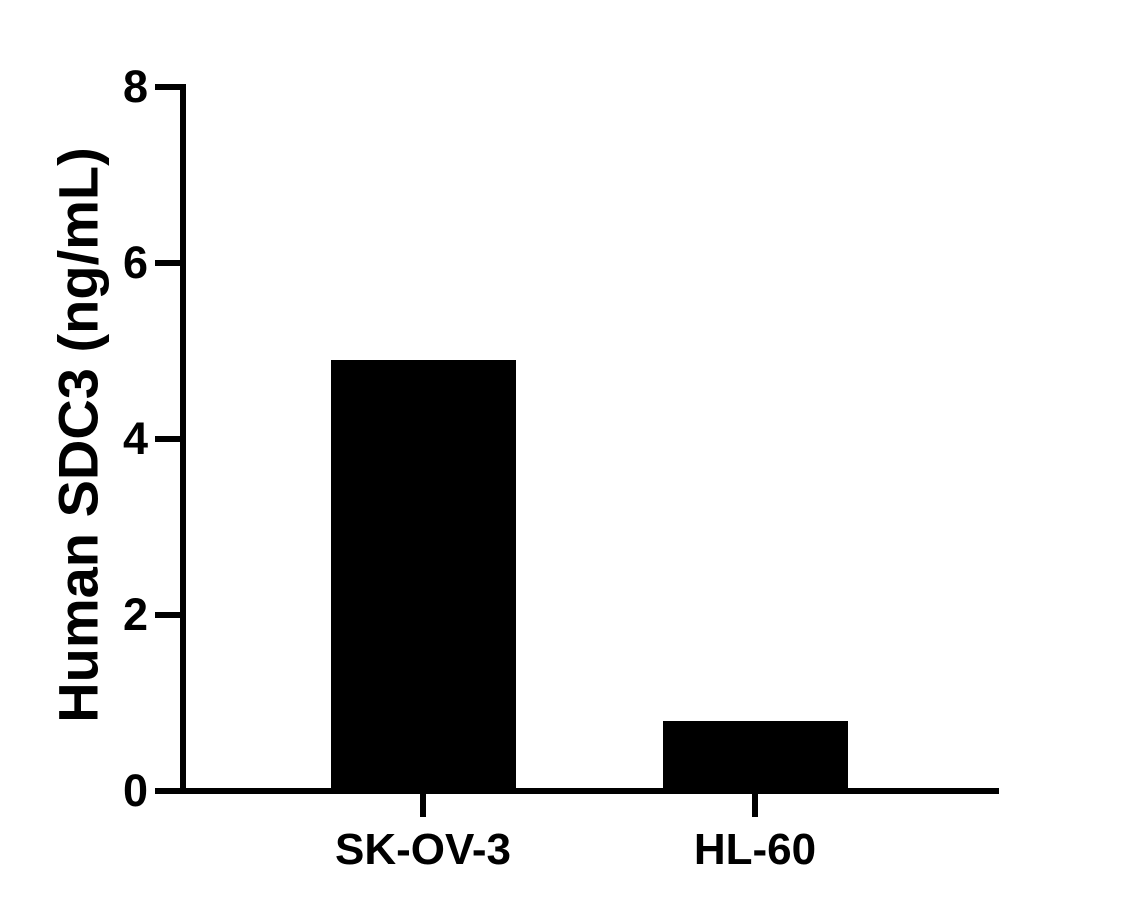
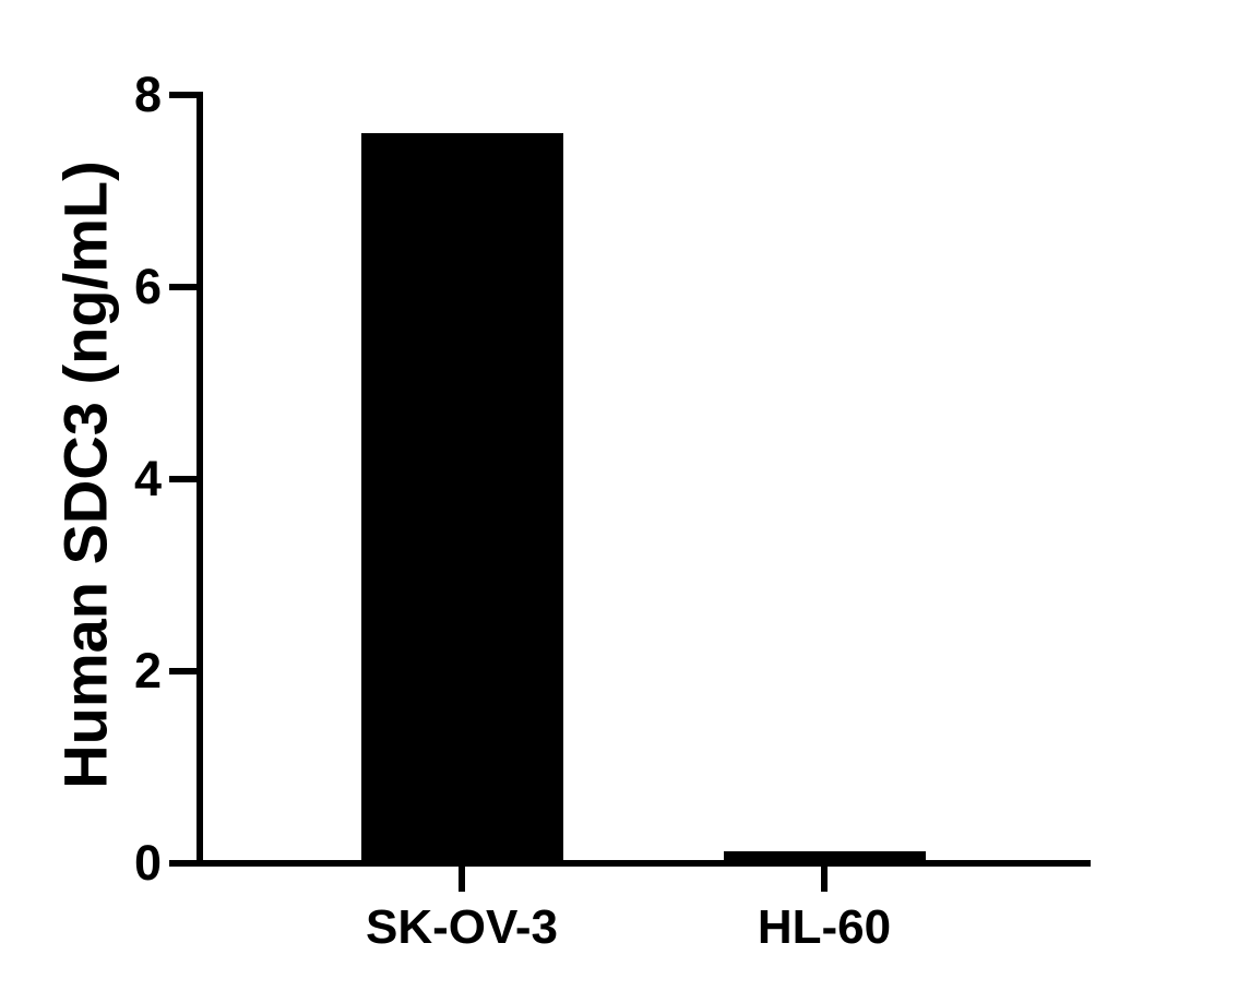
SK-OV-3: 4.9 -> 7.6
HL-60: 0.8 -> 0.1
